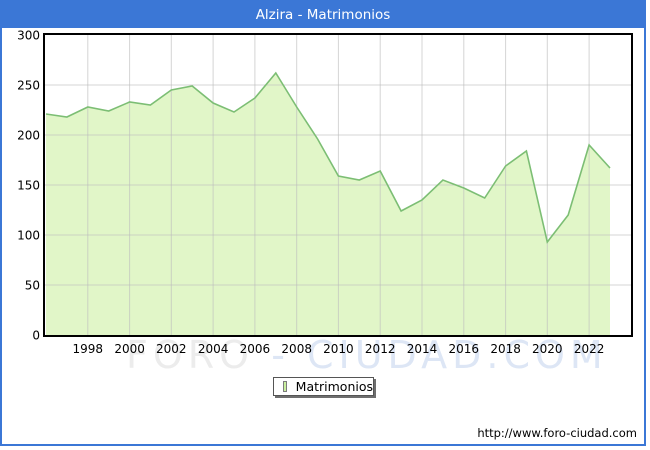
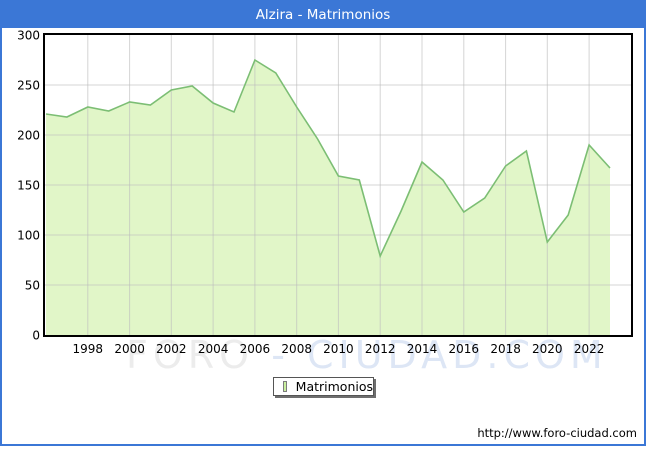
2006: 237 -> 275
2012: 164 -> 79
2014: 135 -> 173
2016: 147 -> 123
